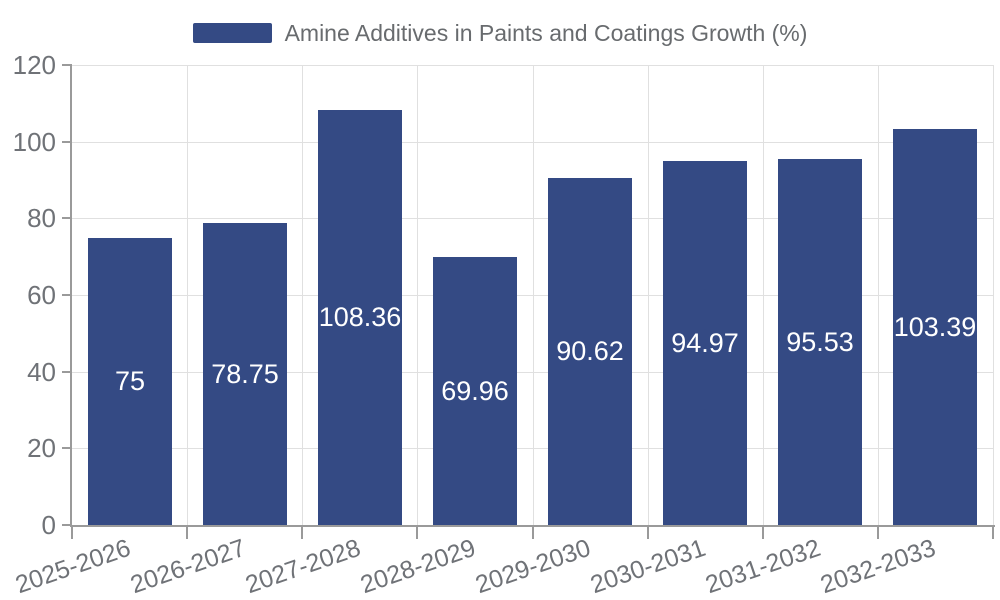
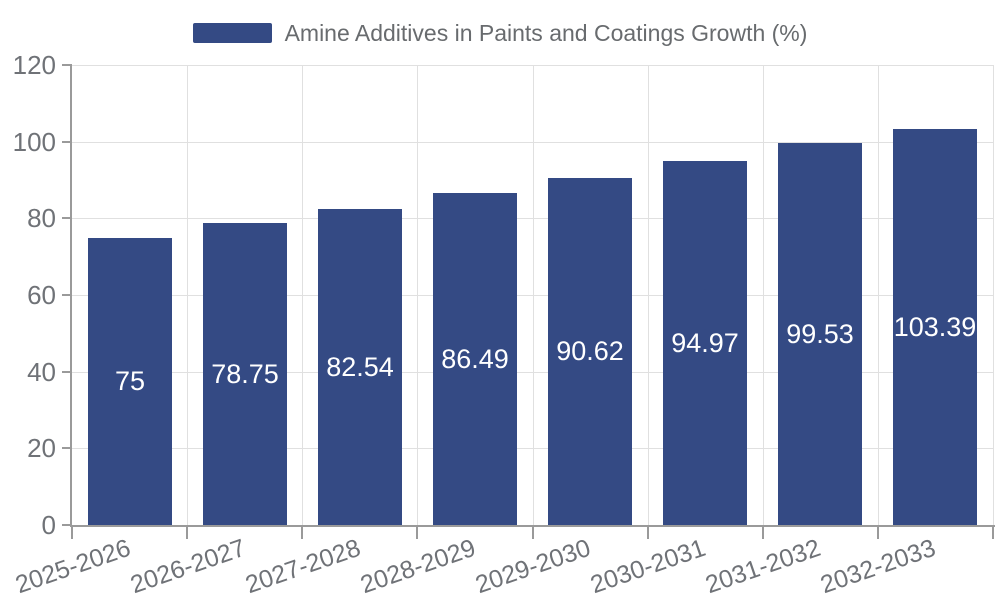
2027-2028: 108.36 -> 82.54
2028-2029: 69.96 -> 86.49
2031-2032: 95.53 -> 99.53
